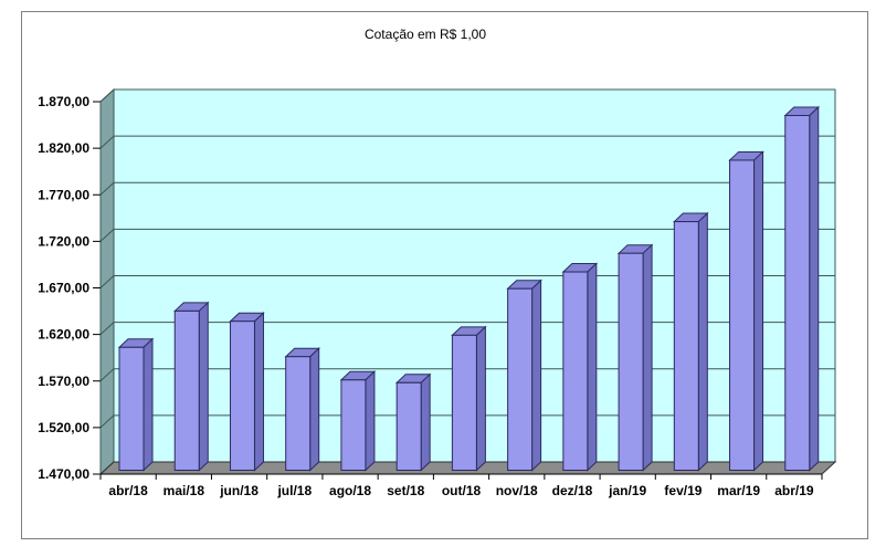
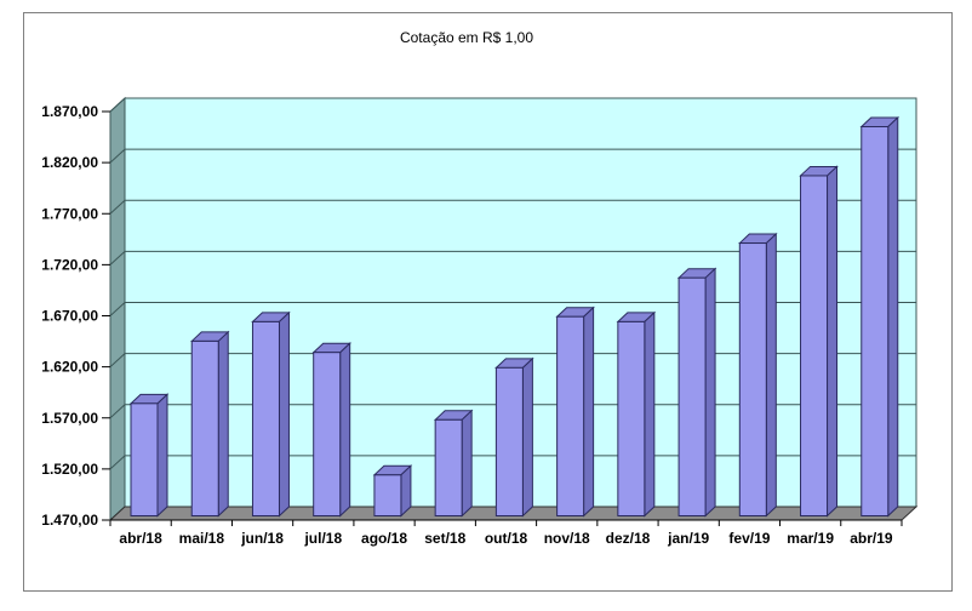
abr/18: 1600 -> 1580
jun/18: 1630 -> 1660
jul/18: 1590 -> 1630
ago/18: 1570 -> 1510
dez/18: 1680 -> 1660
